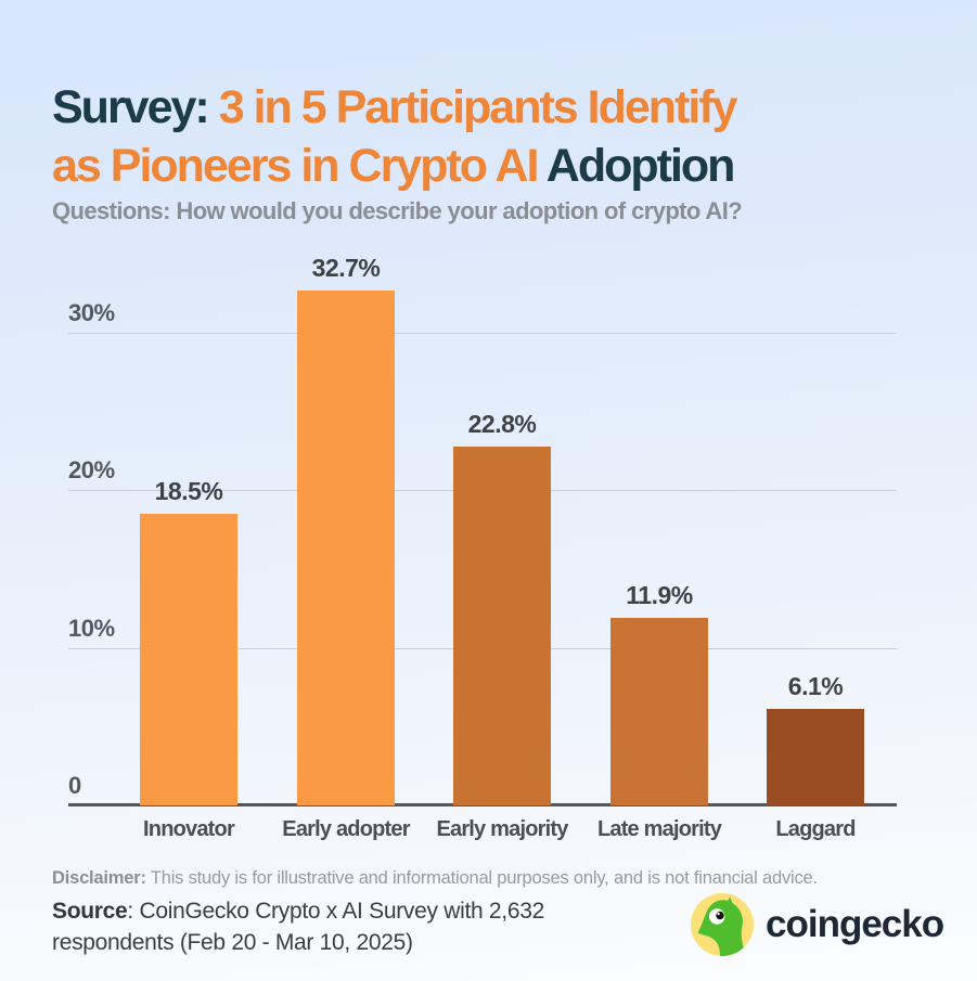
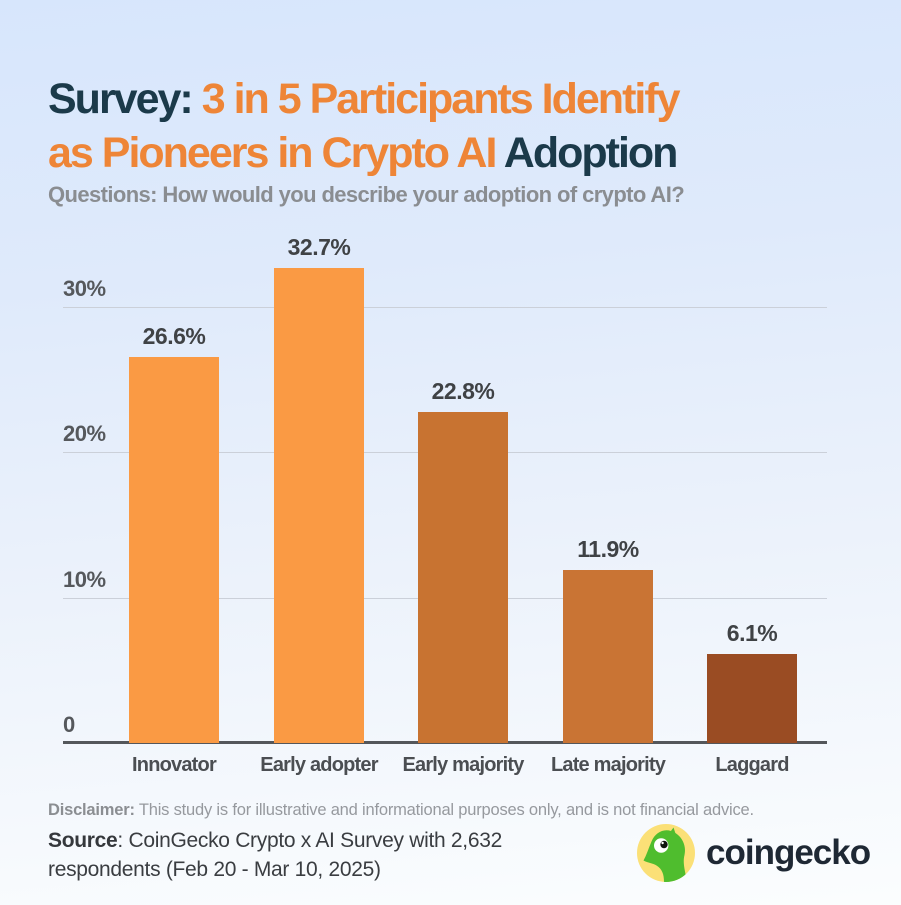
Innovator: 18.5% -> 26.6%
